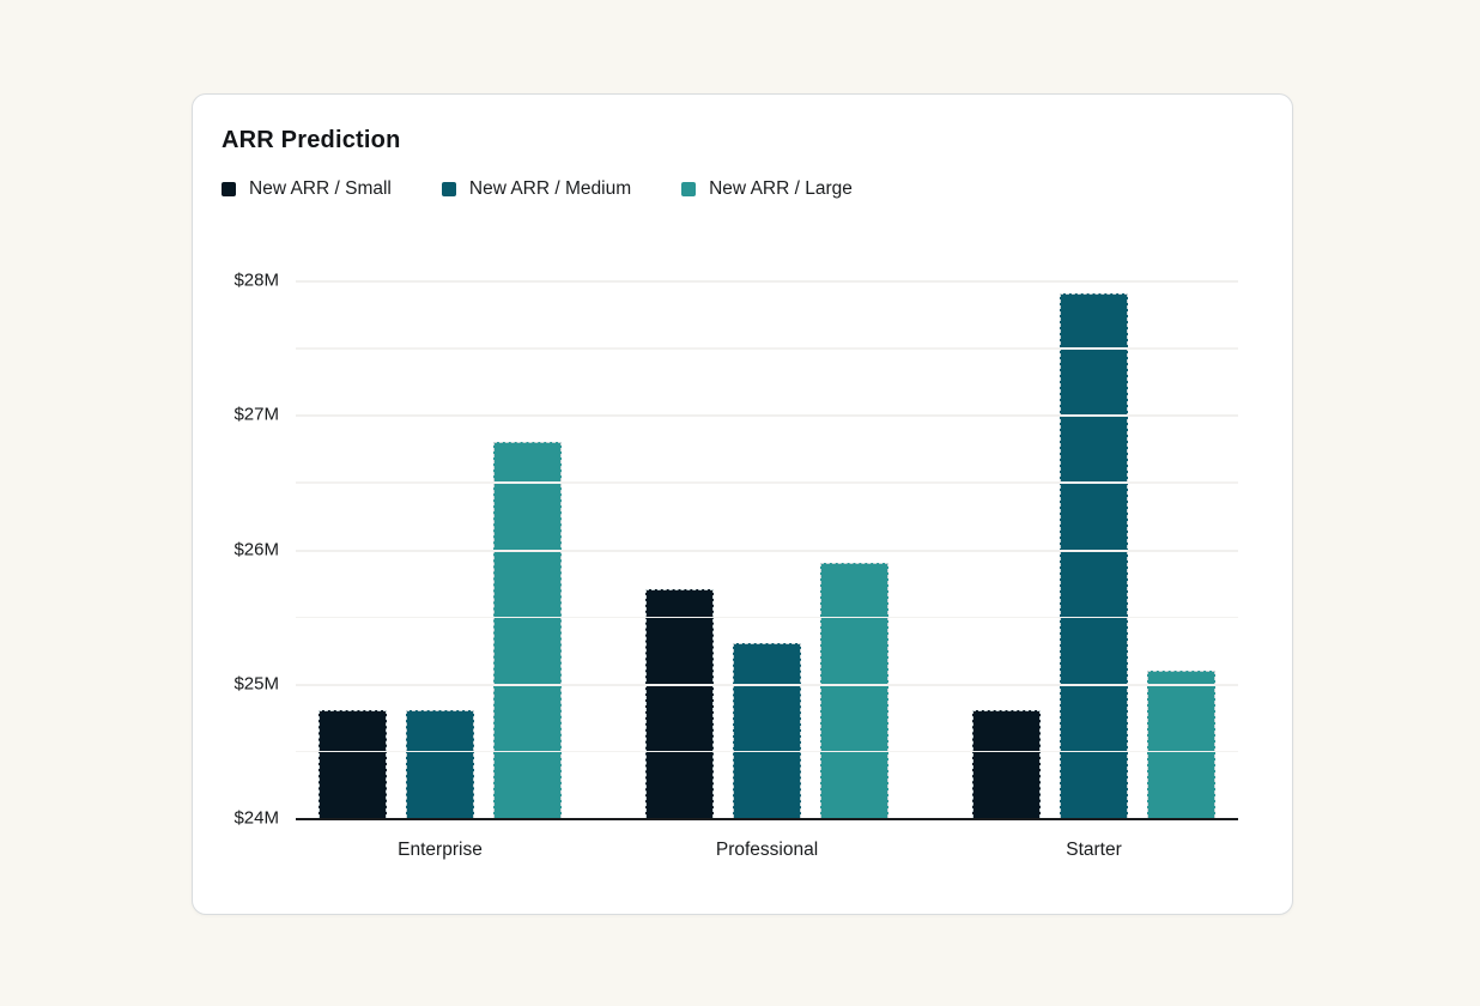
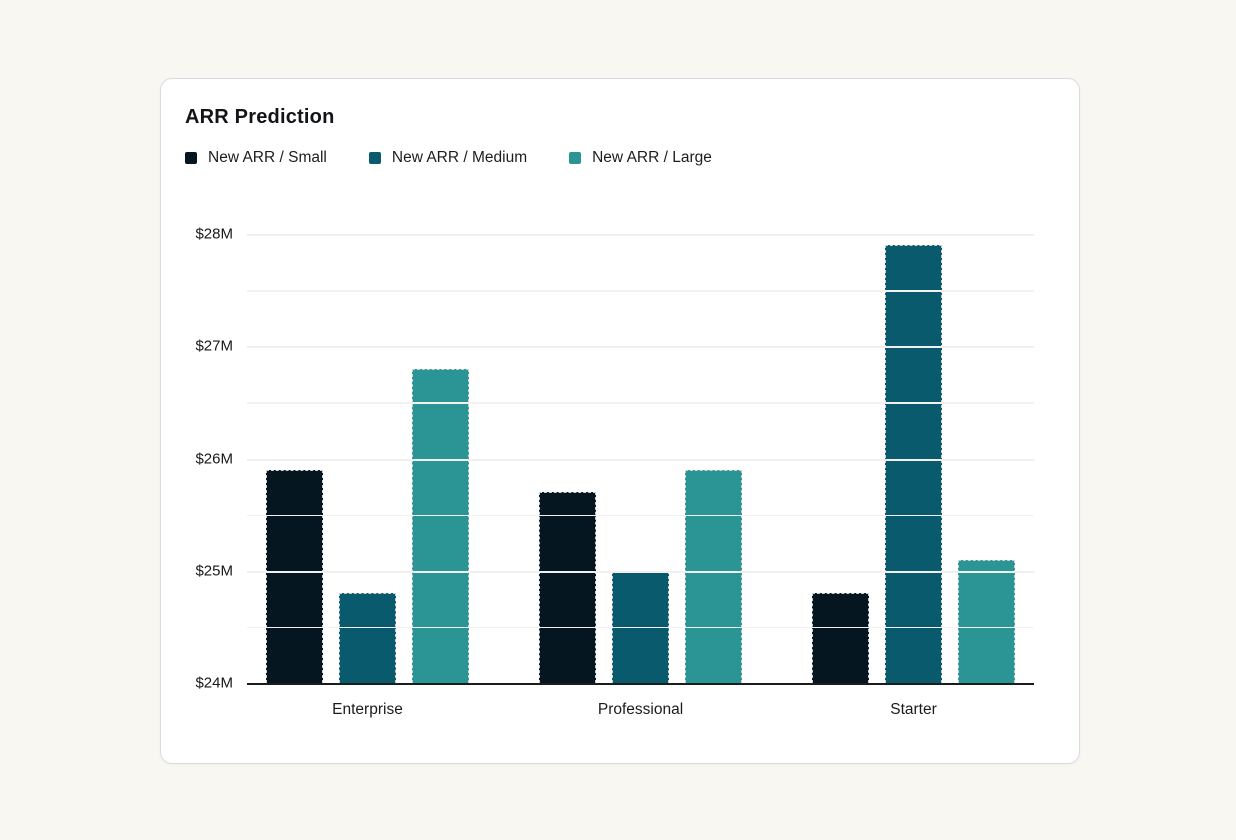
New ARR / Small/Enterprise: $24.8M -> $25.9M
New ARR / Medium/Professional: $25.3M -> $25.0M
